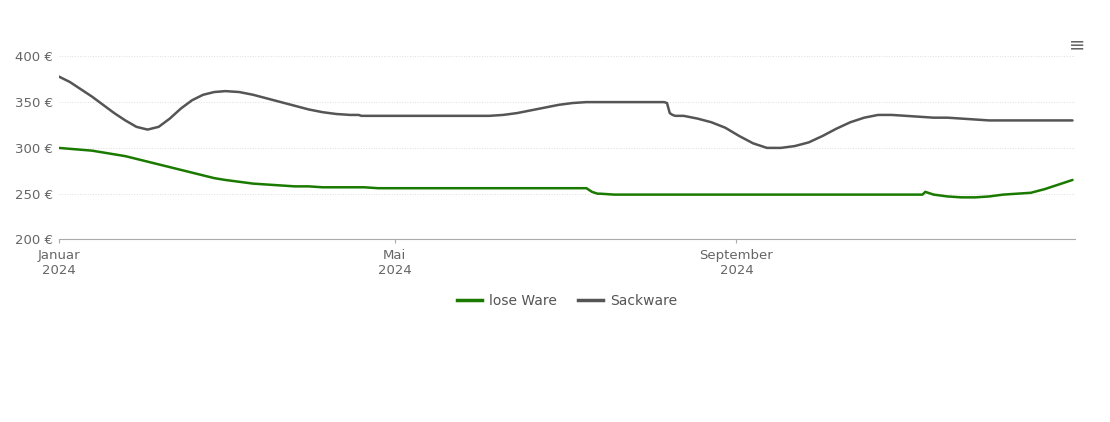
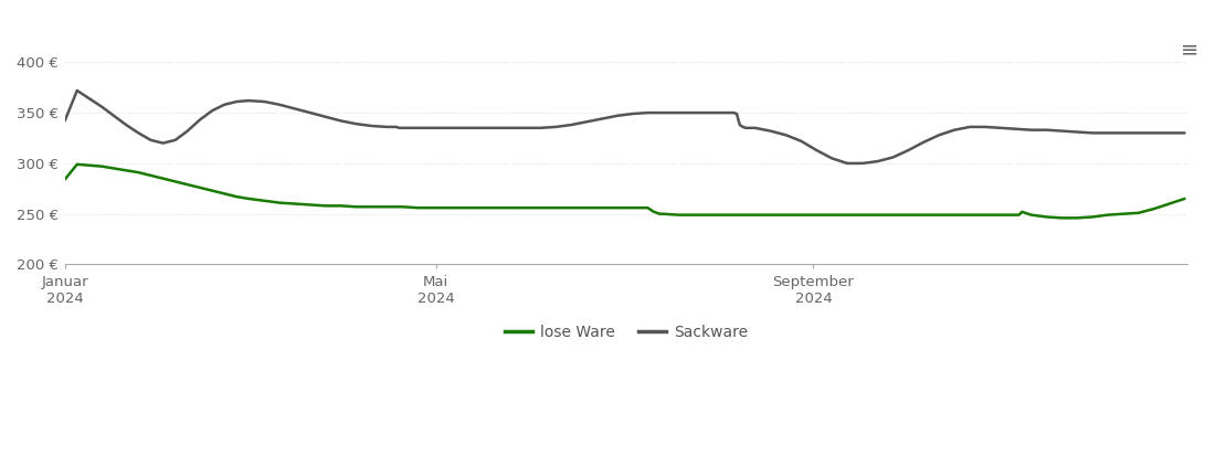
lose Ware/Januar 2024: 300 € -> 284 €
Sackware/Januar 2024: 378 € -> 342 €
